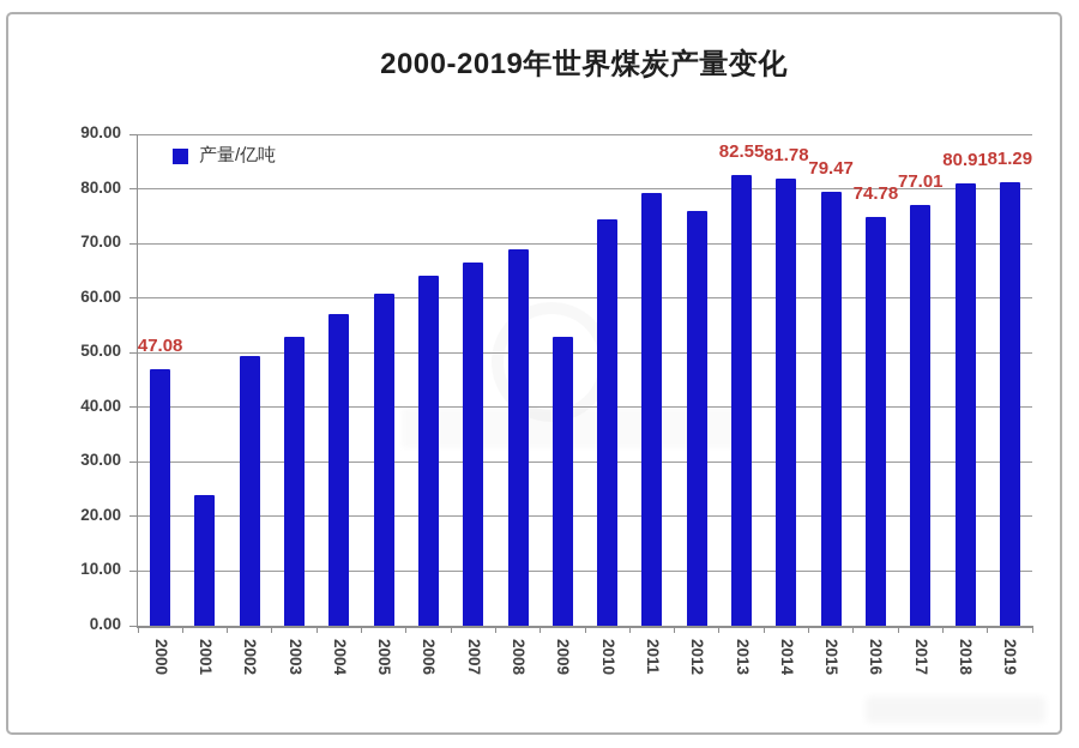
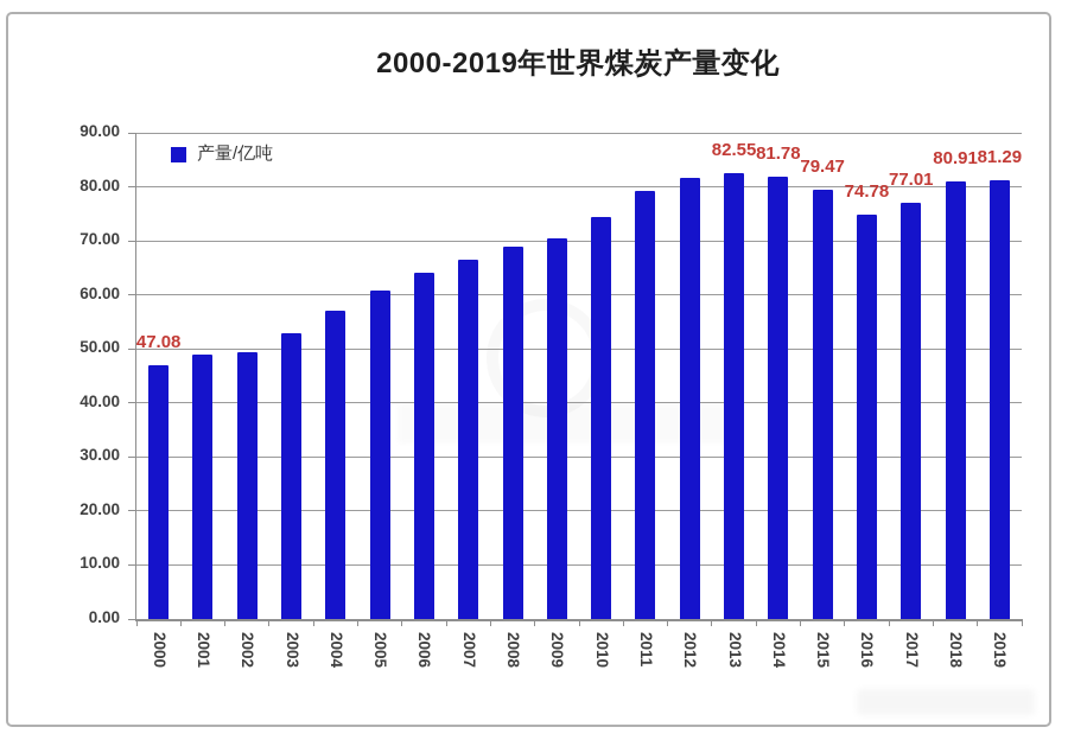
2001: 24 -> 49
2009: 53 -> 70
2012: 76 -> 82
